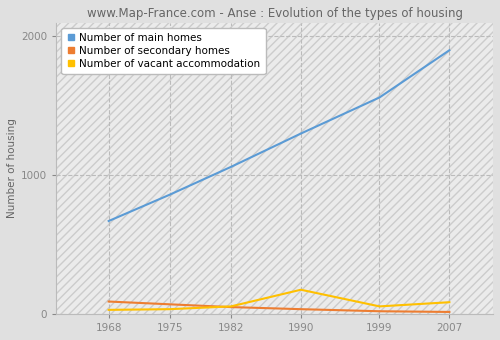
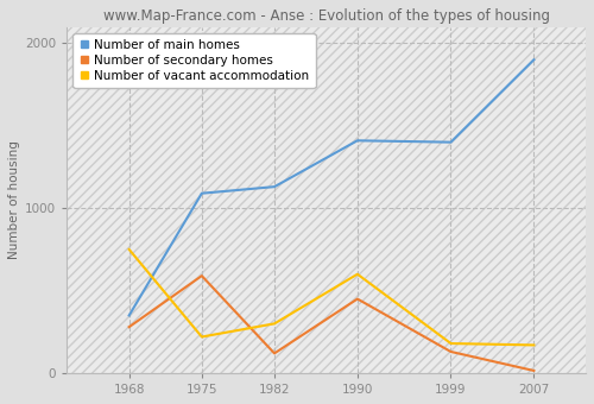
Number of main homes/1968: 670 -> 350
Number of secondary homes/1968: 90 -> 280
Number of vacant accommodation/1968: 30 -> 750
Number of main homes/1975: 860 -> 1090
Number of secondary homes/1975: 70 -> 590
Number of vacant accommodation/1975: 40 -> 220
Number of main homes/1982: 1060 -> 1130
Number of secondary homes/1982: 50 -> 120
Number of vacant accommodation/1982: 60 -> 300
Number of main homes/1990: 1300 -> 1410
Number of secondary homes/1990: 40 -> 450
Number of vacant accommodation/1990: 180 -> 600
Number of main homes/1999: 1560 -> 1400
Number of secondary homes/1999: 20 -> 130
Number of vacant accommodation/1999: 60 -> 180
Number of vacant accommodation/2007: 80 -> 170
